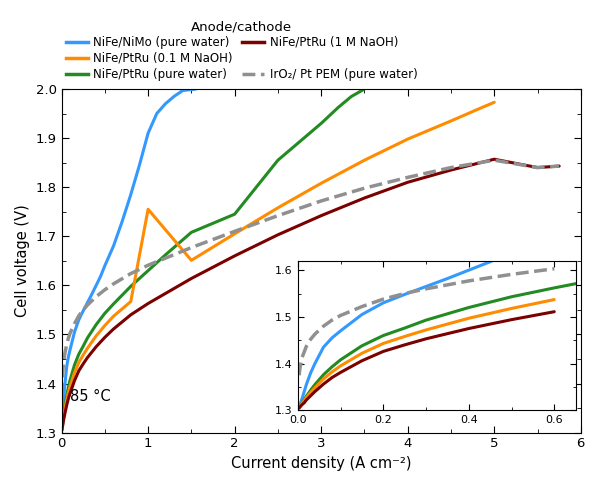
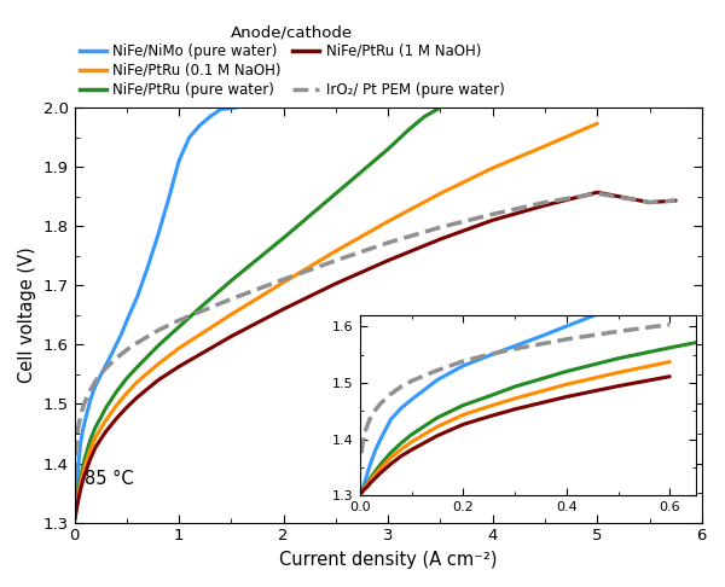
NiFe/PtRu (0.1 M NaOH)/1: 1.755 -> 1.594
NiFe/PtRu (pure water)/2: 1.745 -> 1.780
